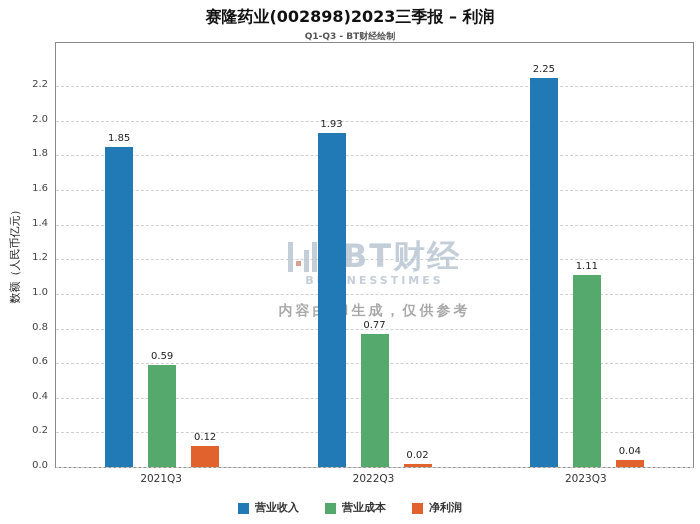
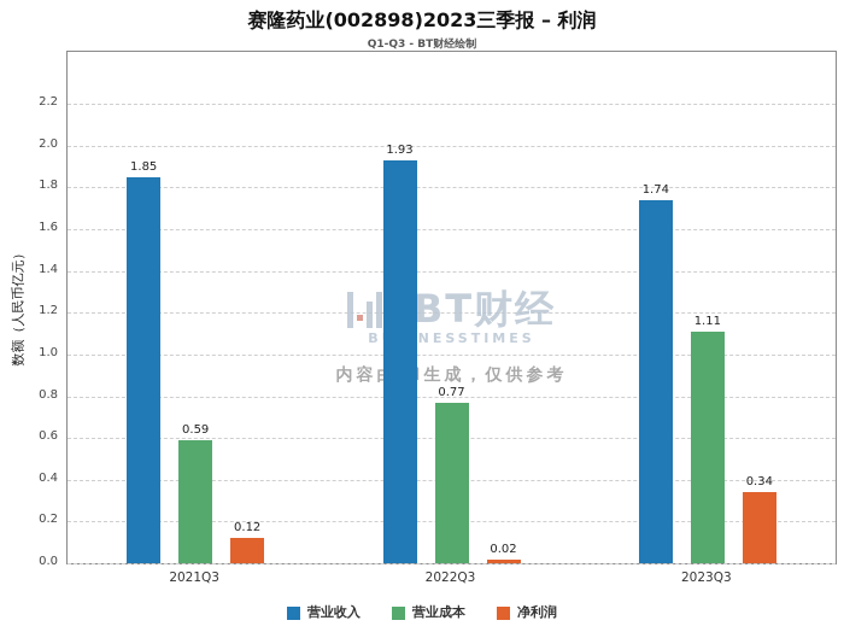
营业收入/2023Q3: 2.25 -> 1.74
净利润/2023Q3: 0.04 -> 0.34
